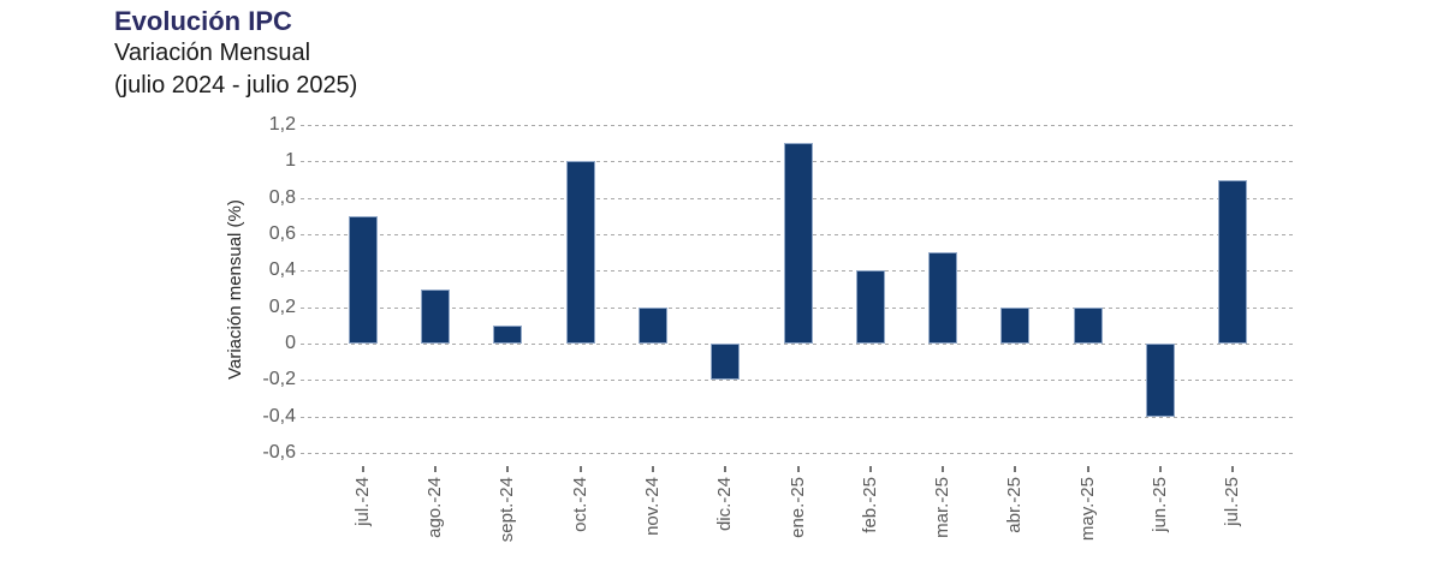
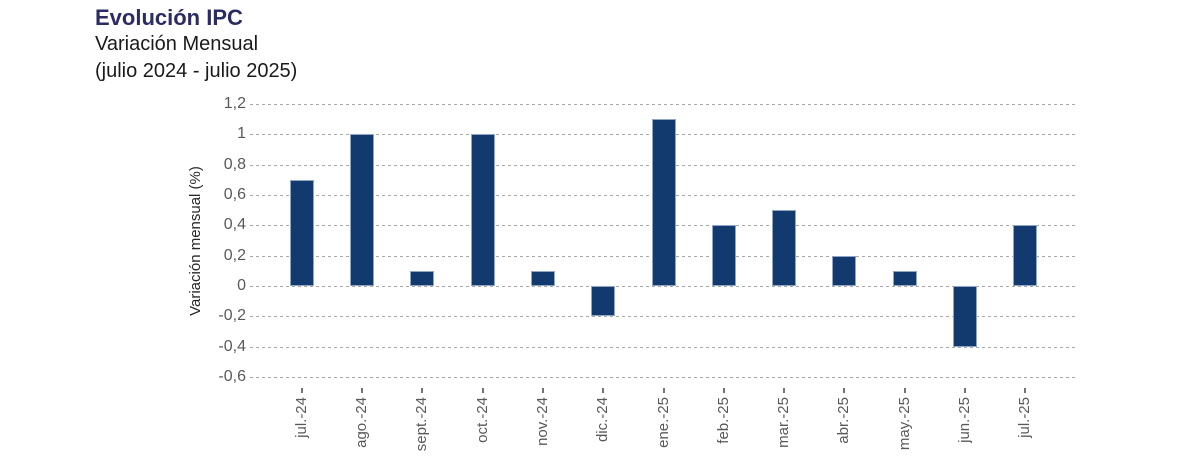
ago.-24: 0,3 -> 1,0
nov.-24: 0,2 -> 0,1
may.-25: 0,2 -> 0,1
jul.-25: 0,9 -> 0,4
